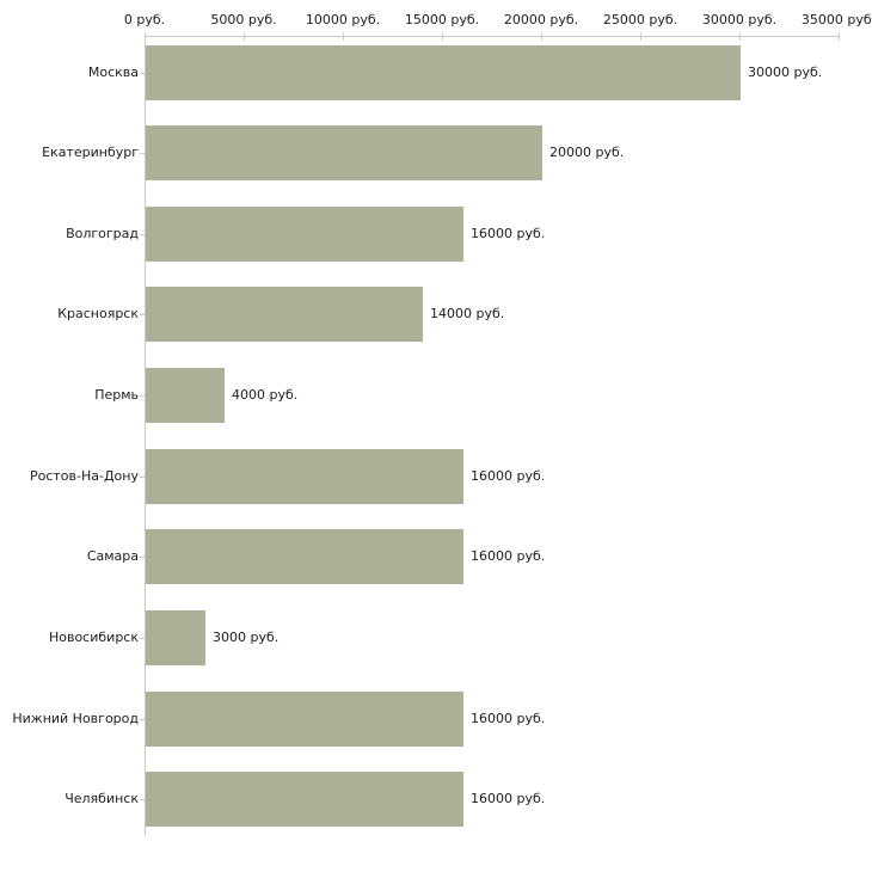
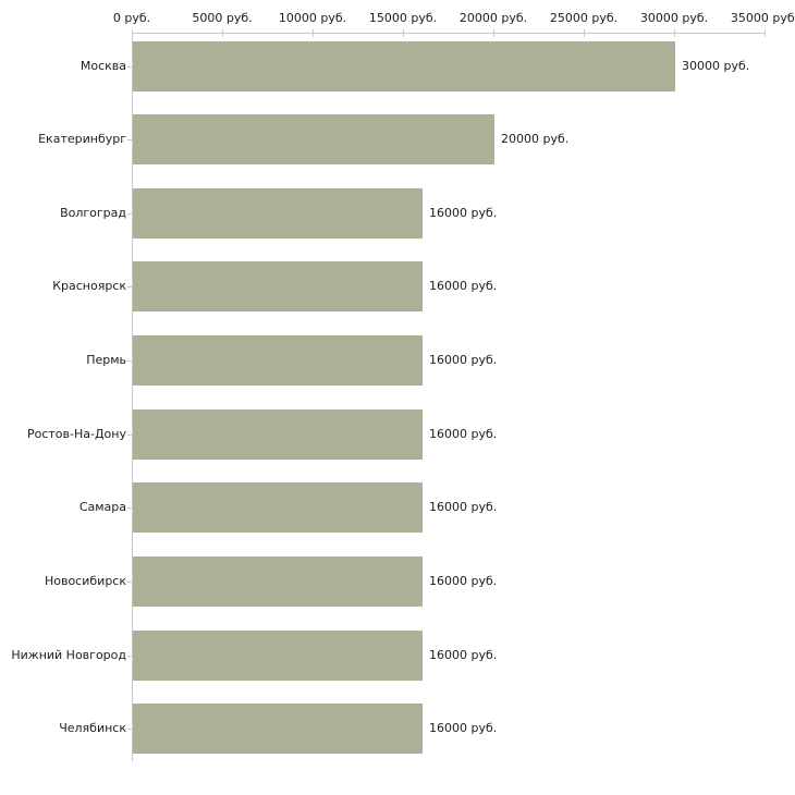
Красноярск: 14000 -> 16000
Пермь: 4000 -> 16000
Новосибирск: 3000 -> 16000
